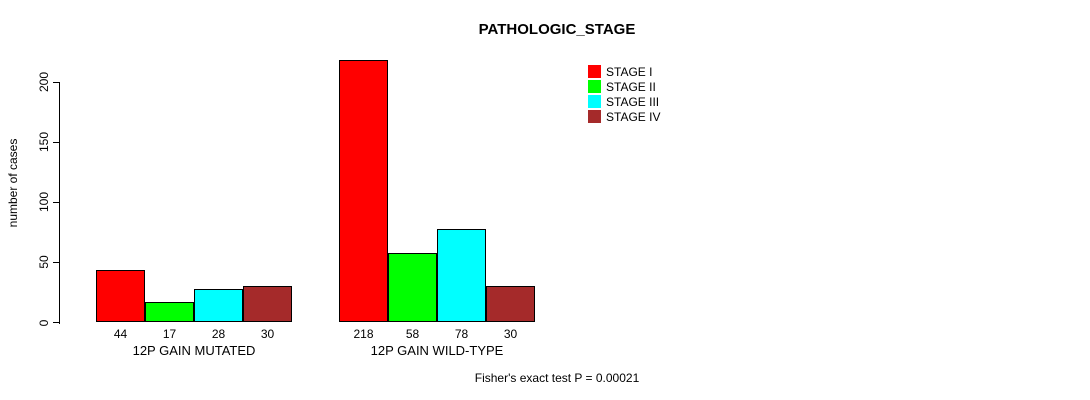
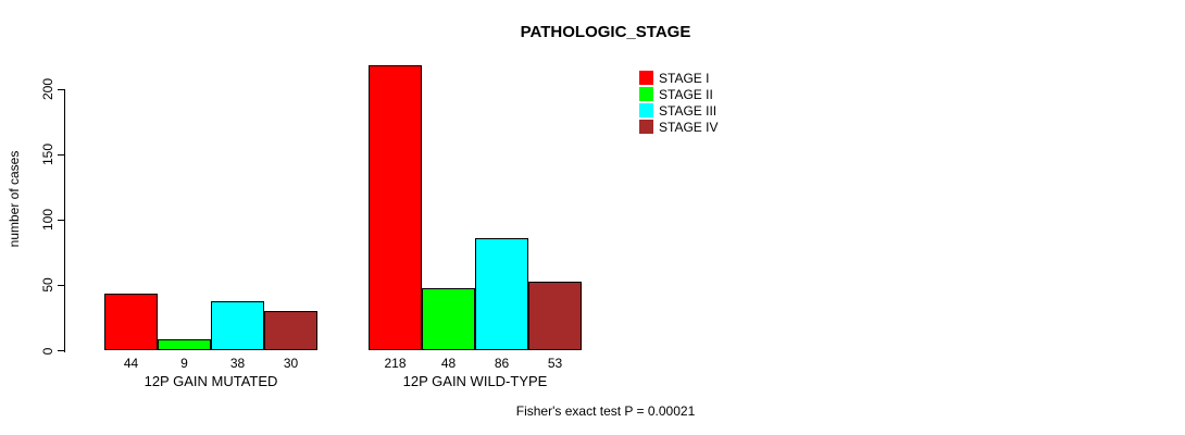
STAGE II/12P GAIN MUTATED: 17 -> 9
STAGE III/12P GAIN MUTATED: 28 -> 38
STAGE II/12P GAIN WILD-TYPE: 58 -> 48
STAGE III/12P GAIN WILD-TYPE: 78 -> 86
STAGE IV/12P GAIN WILD-TYPE: 30 -> 53
